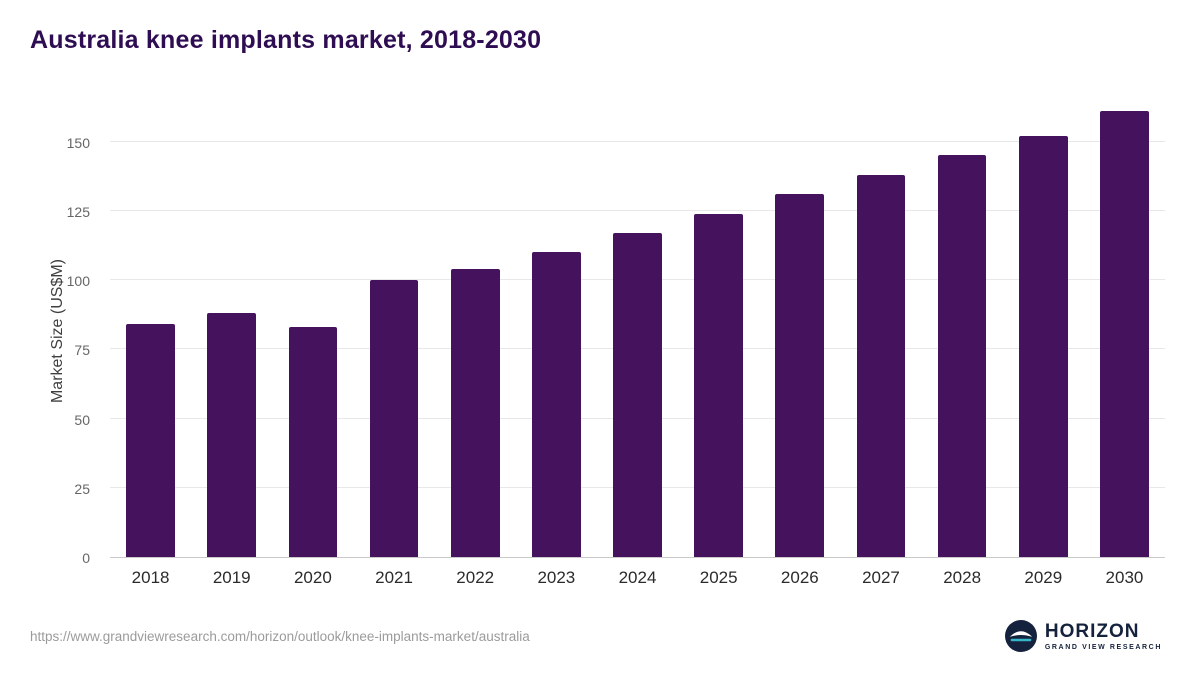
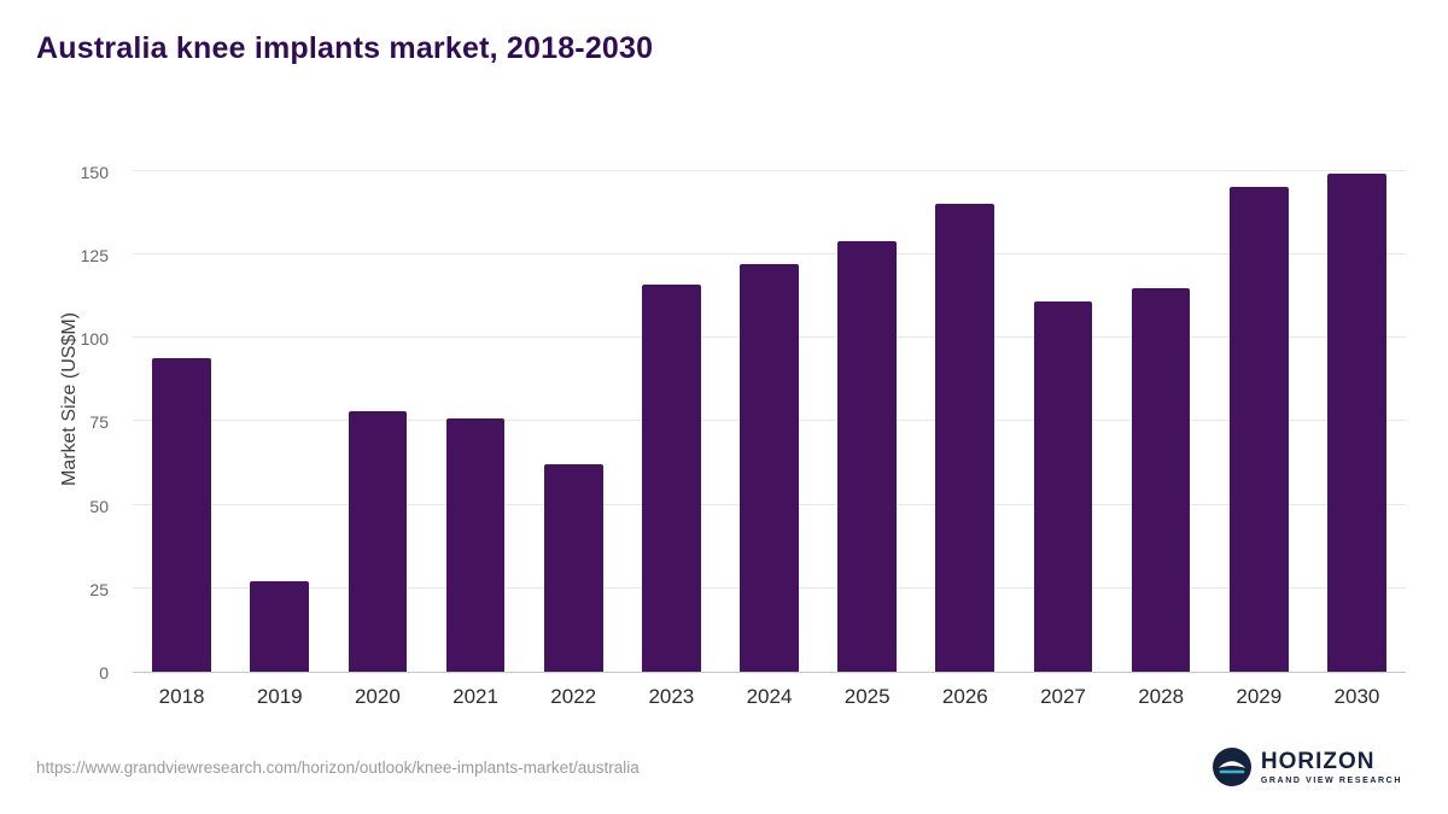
2018: 84 -> 94
2019: 88 -> 27
2020: 83 -> 78
2021: 100 -> 76
2022: 104 -> 62
2023: 110 -> 116
2024: 117 -> 122
2025: 124 -> 129
2026: 131 -> 140
2027: 138 -> 111
2028: 145 -> 115
2029: 152 -> 145
2030: 161 -> 149
